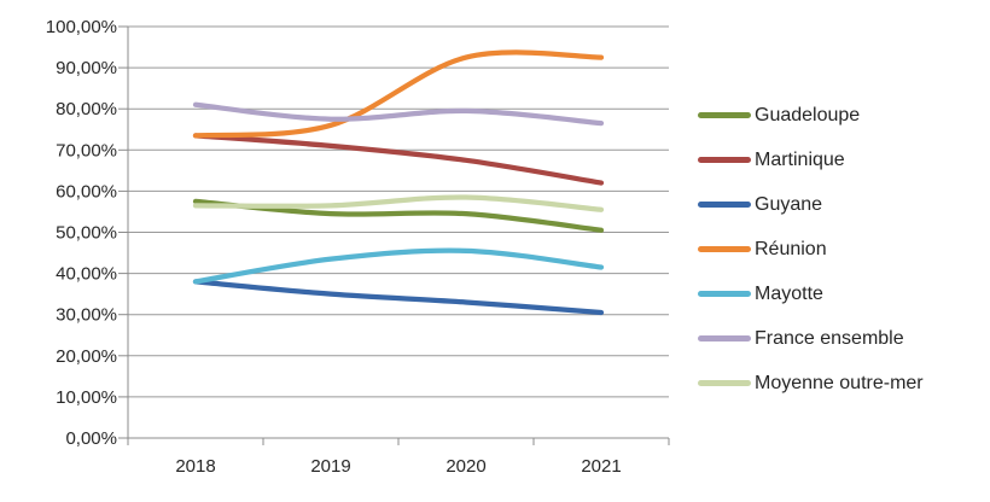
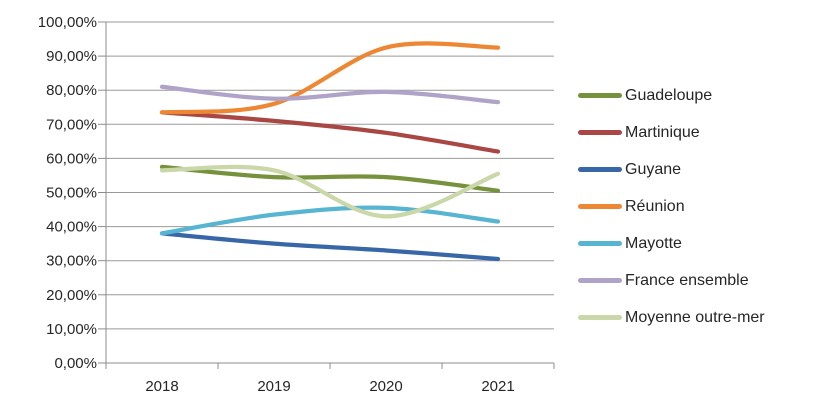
Moyenne outre-mer/2020: 58% -> 43%
